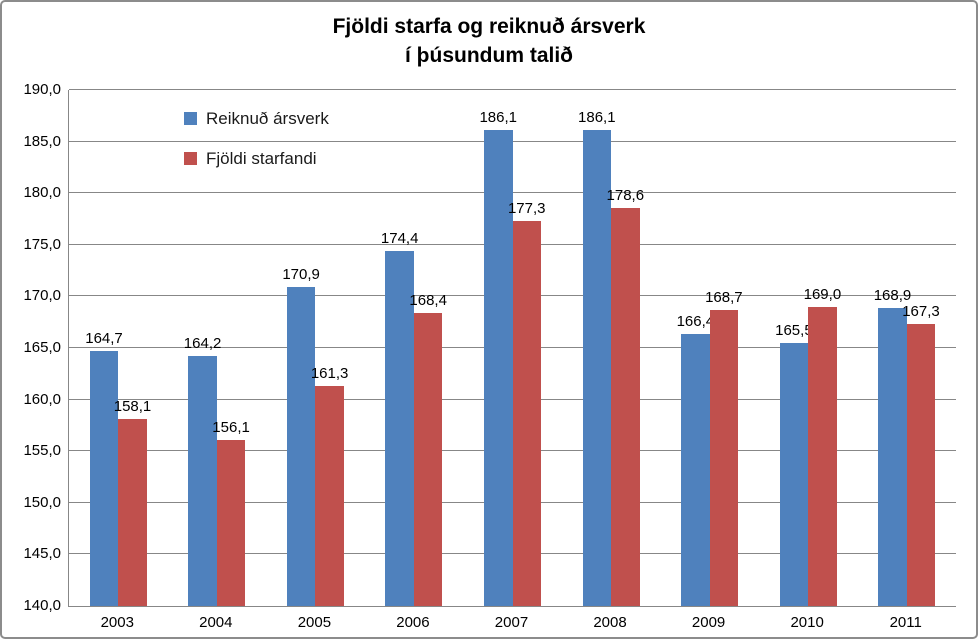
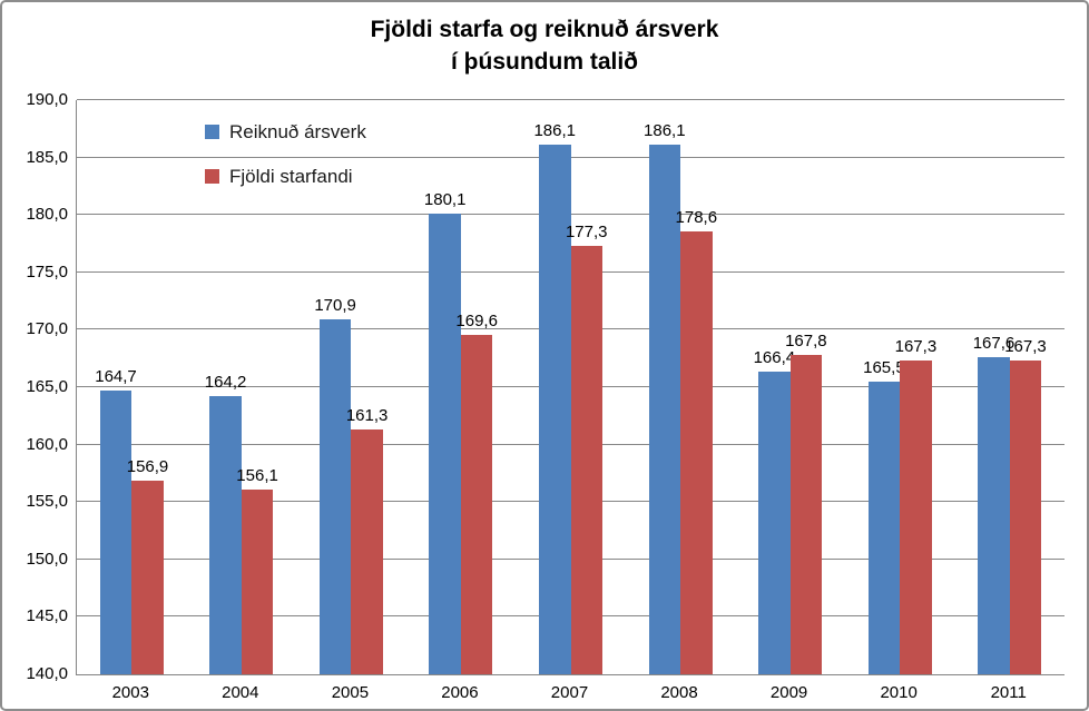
Fjöldi starfandi/2003: 158,1 -> 156,9
Reiknuð ársverk/2006: 174,4 -> 180,1
Fjöldi starfandi/2006: 168,4 -> 169,6
Fjöldi starfandi/2009: 168,7 -> 167,8
Fjöldi starfandi/2010: 169,0 -> 167,3
Reiknuð ársverk/2011: 168,9 -> 167,6
